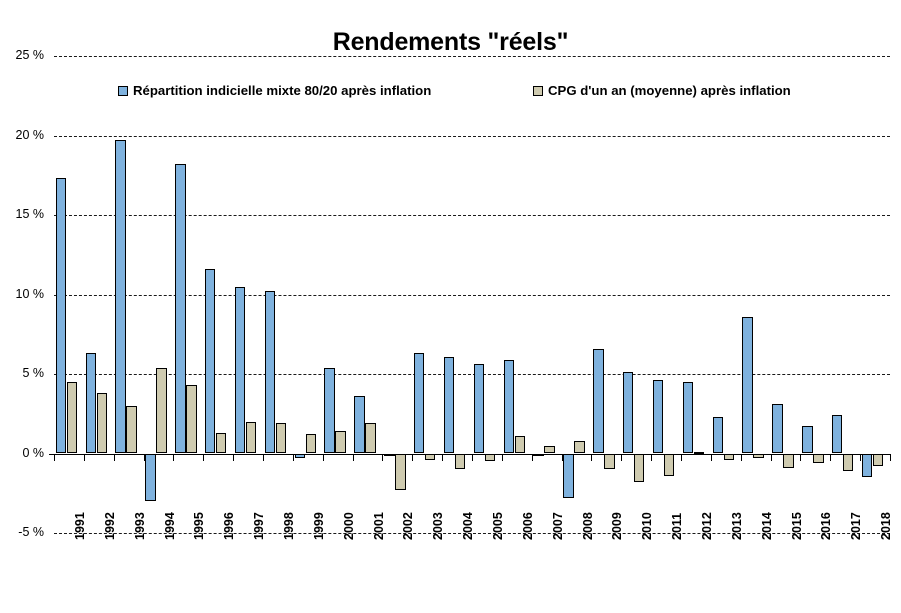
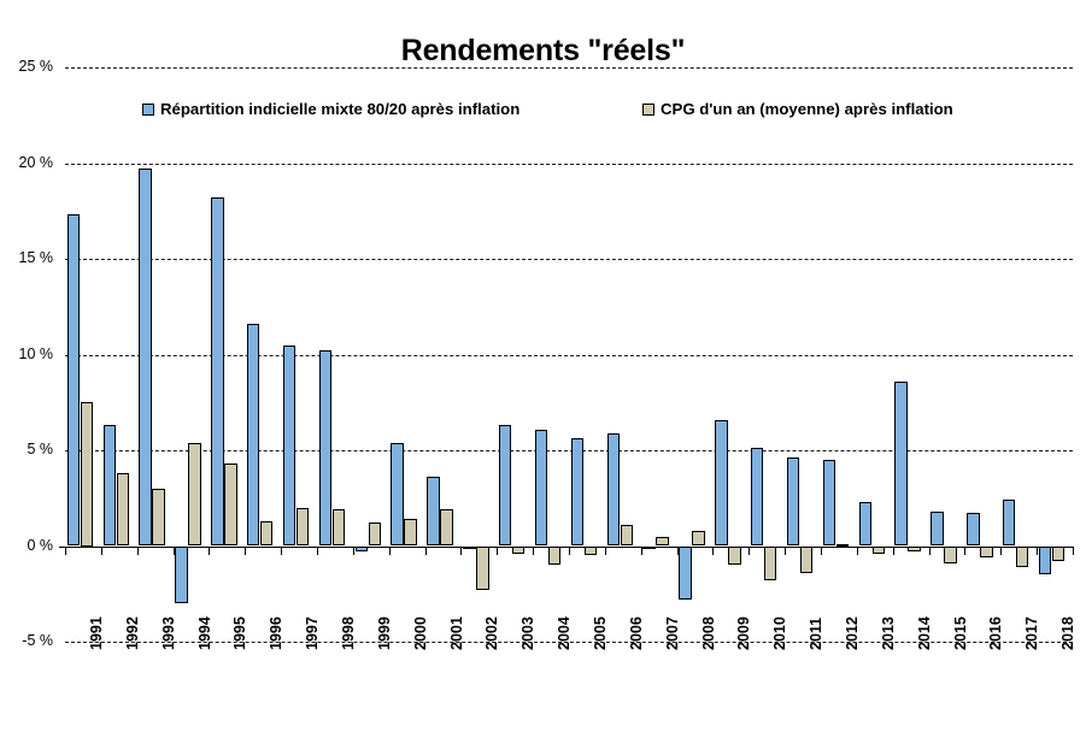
CPG d'un an (moyenne) après inflation/1991: 4.5% -> 7.5%
Répartition indicielle mixte 80/20 après inflation/2015: 3.1% -> 1.8%
